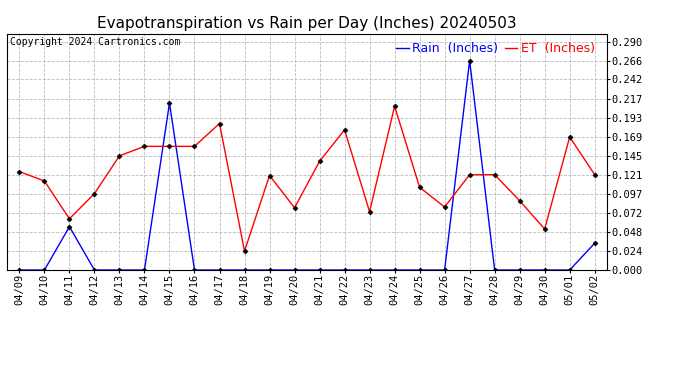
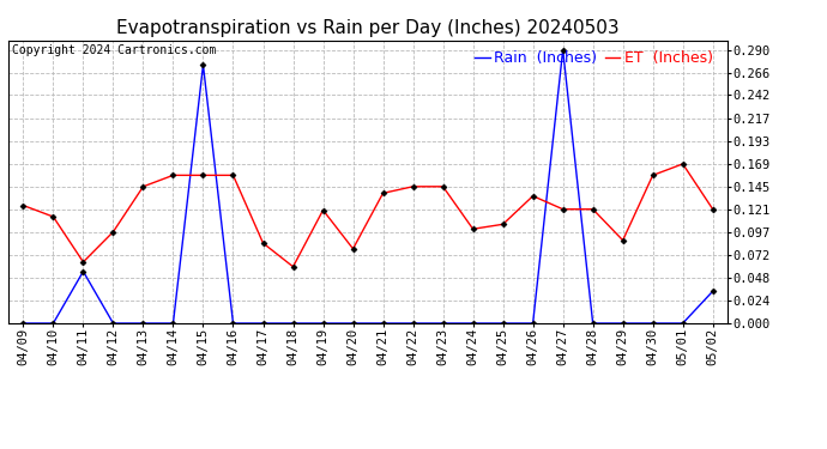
Rain (Inches)/04/15: 0.212 -> 0.274
ET (Inches)/04/17: 0.186 -> 0.085
ET (Inches)/04/18: 0.024 -> 0.060
ET (Inches)/04/22: 0.178 -> 0.145
ET (Inches)/04/23: 0.074 -> 0.145
ET (Inches)/04/24: 0.208 -> 0.100
ET (Inches)/04/26: 0.080 -> 0.135
Rain (Inches)/04/27: 0.266 -> 0.290
ET (Inches)/04/30: 0.052 -> 0.157
